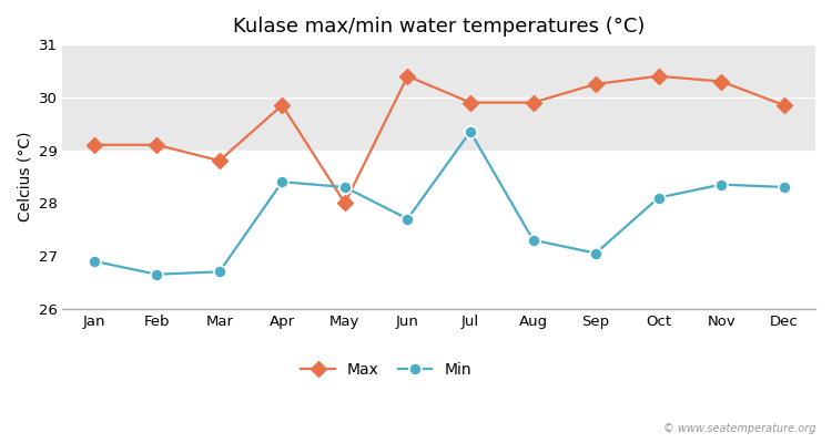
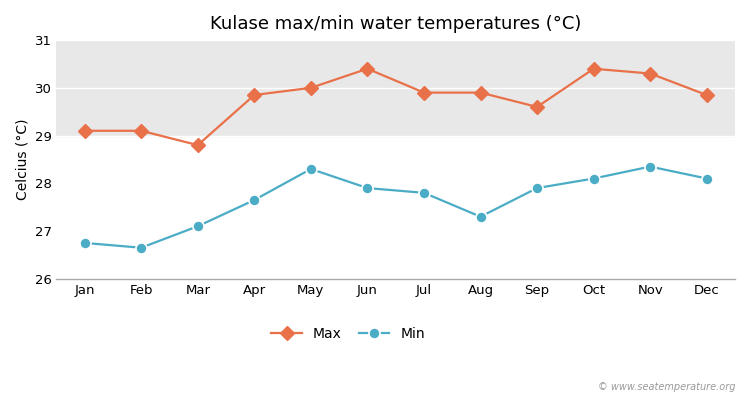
Min/Jan: 26.90 -> 26.75
Min/Mar: 26.70 -> 27.10
Min/Apr: 28.40 -> 27.65
Max/May: 28.00 -> 30.00
Min/Jun: 27.70 -> 27.90
Min/Jul: 29.35 -> 27.80
Max/Sep: 30.25 -> 29.60
Min/Sep: 27.05 -> 27.90
Min/Dec: 28.30 -> 28.10
